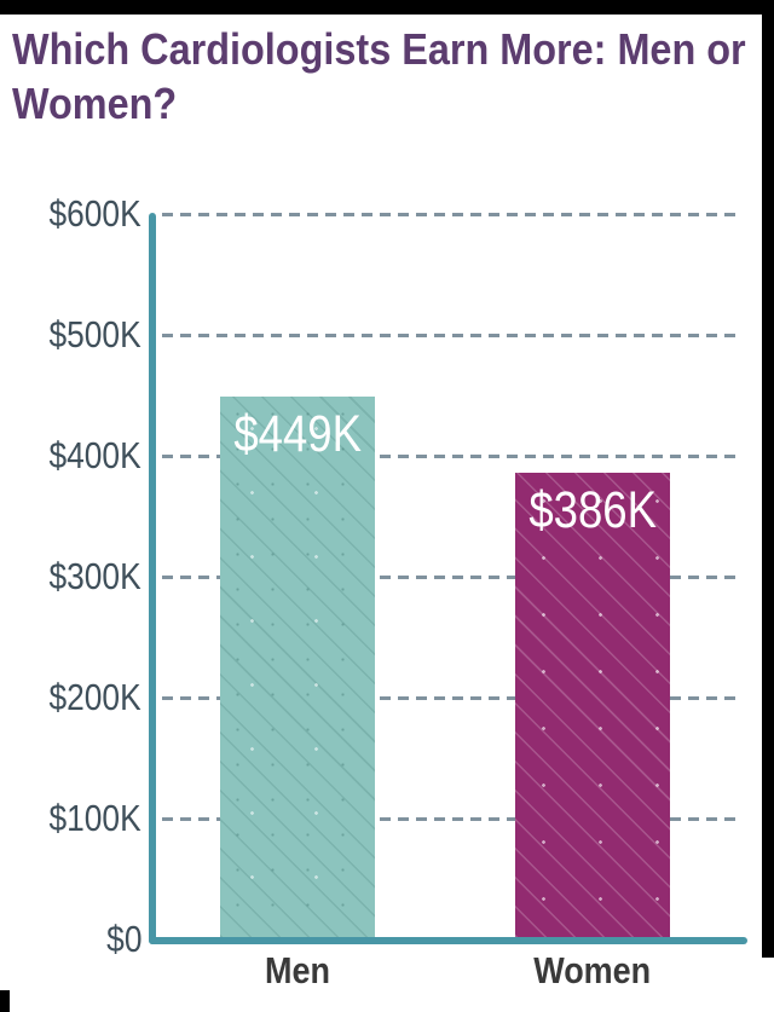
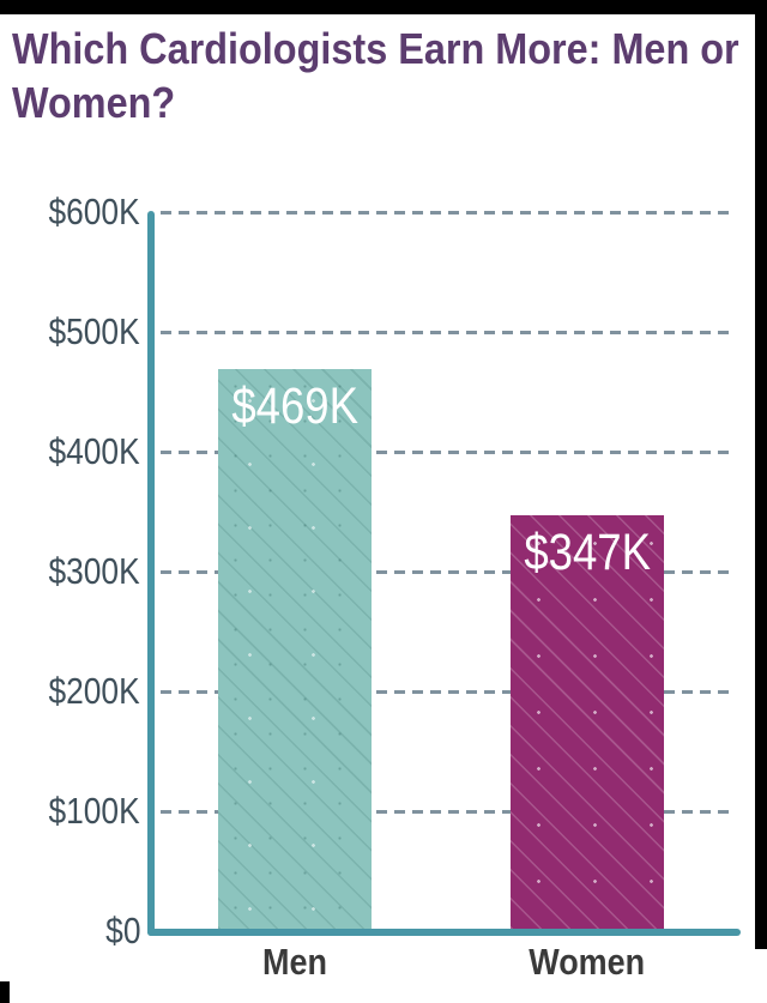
Men: $449K -> $469K
Women: $386K -> $347K
